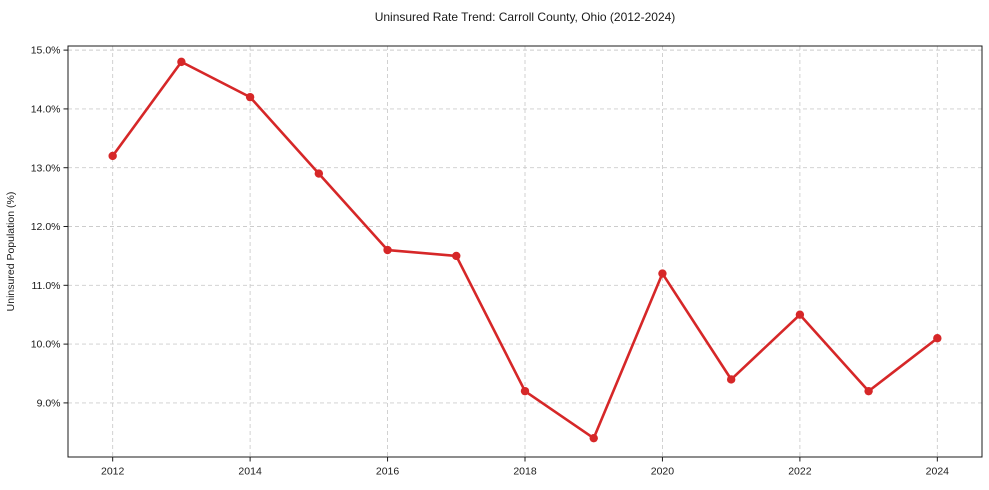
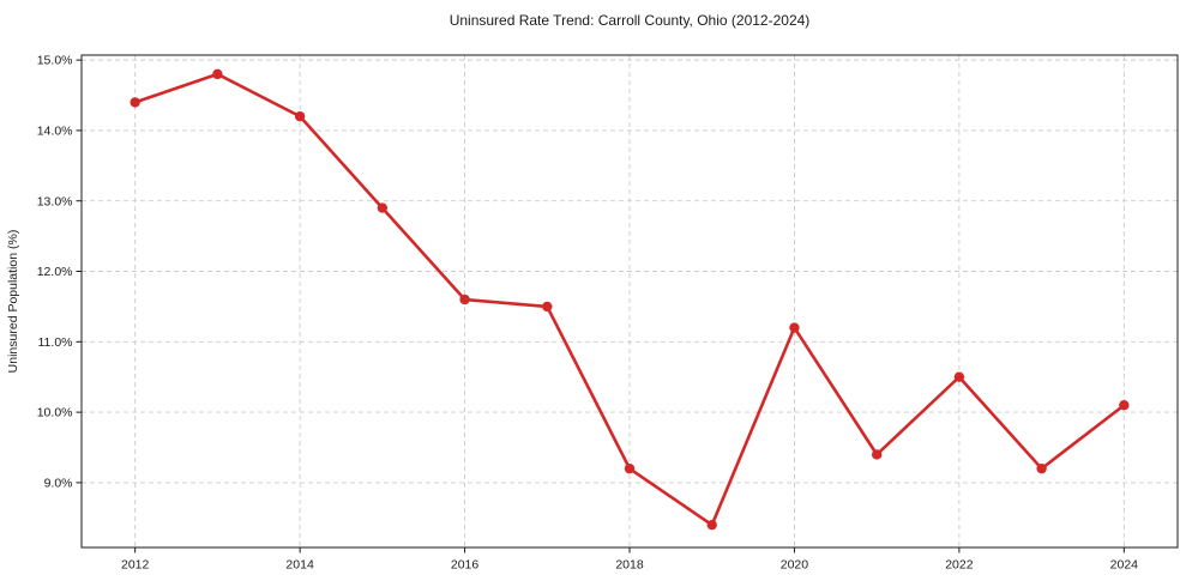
2012: 13.2% -> 14.4%
